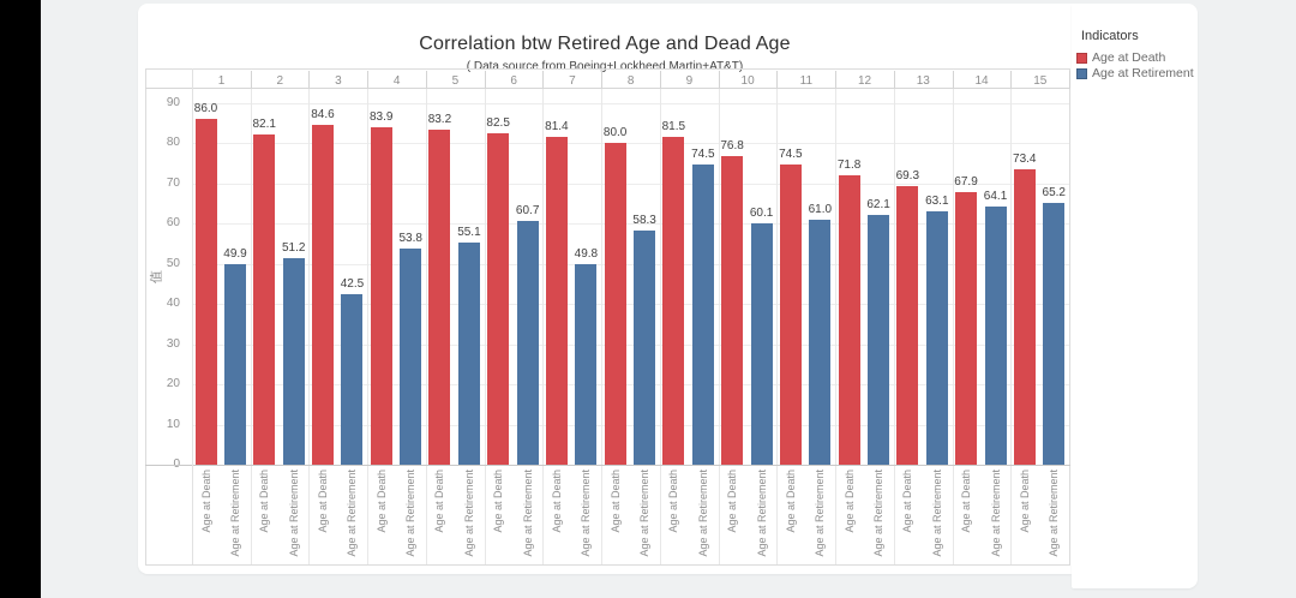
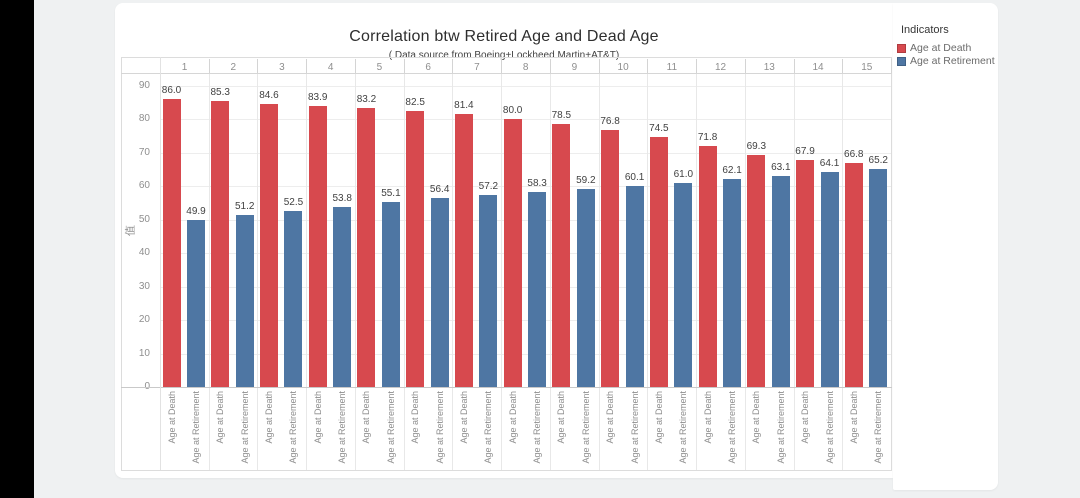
Age at Death/2: 82.1 -> 85.3
Age at Retirement/3: 42.5 -> 52.5
Age at Retirement/6: 60.7 -> 56.4
Age at Retirement/7: 49.8 -> 57.2
Age at Death/9: 81.5 -> 78.5
Age at Retirement/9: 74.5 -> 59.2
Age at Death/15: 73.4 -> 66.8
